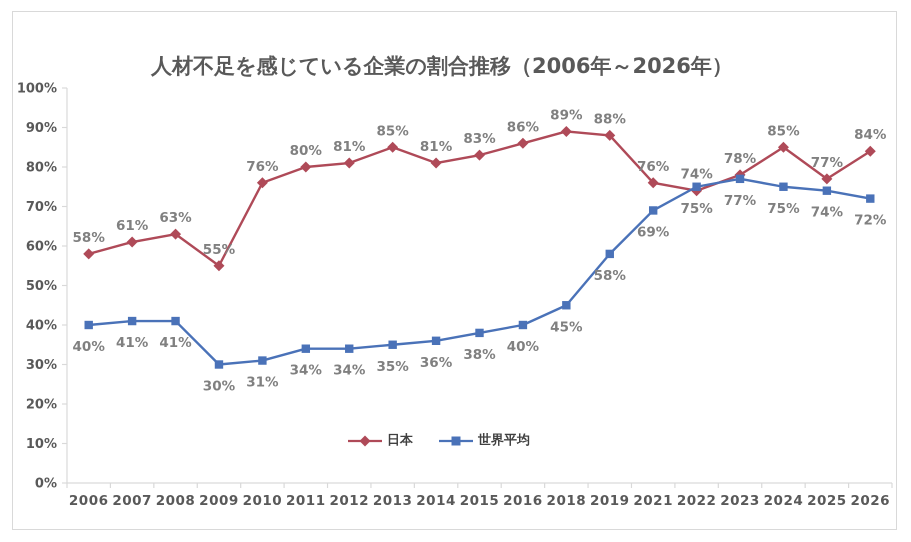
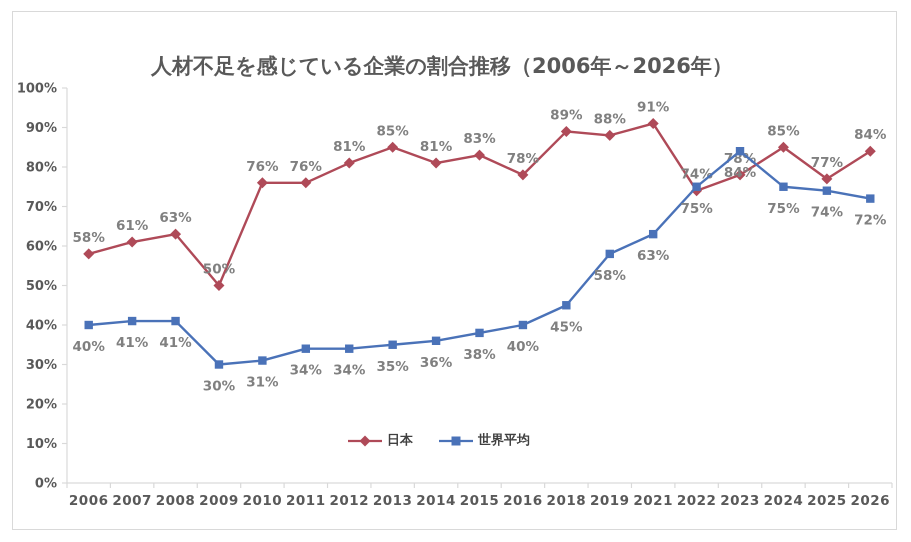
日本/2009: 55% -> 50%
日本/2011: 80% -> 76%
日本/2016: 86% -> 78%
日本/2021: 76% -> 91%
世界平均/2021: 69% -> 63%
世界平均/2023: 77% -> 84%
